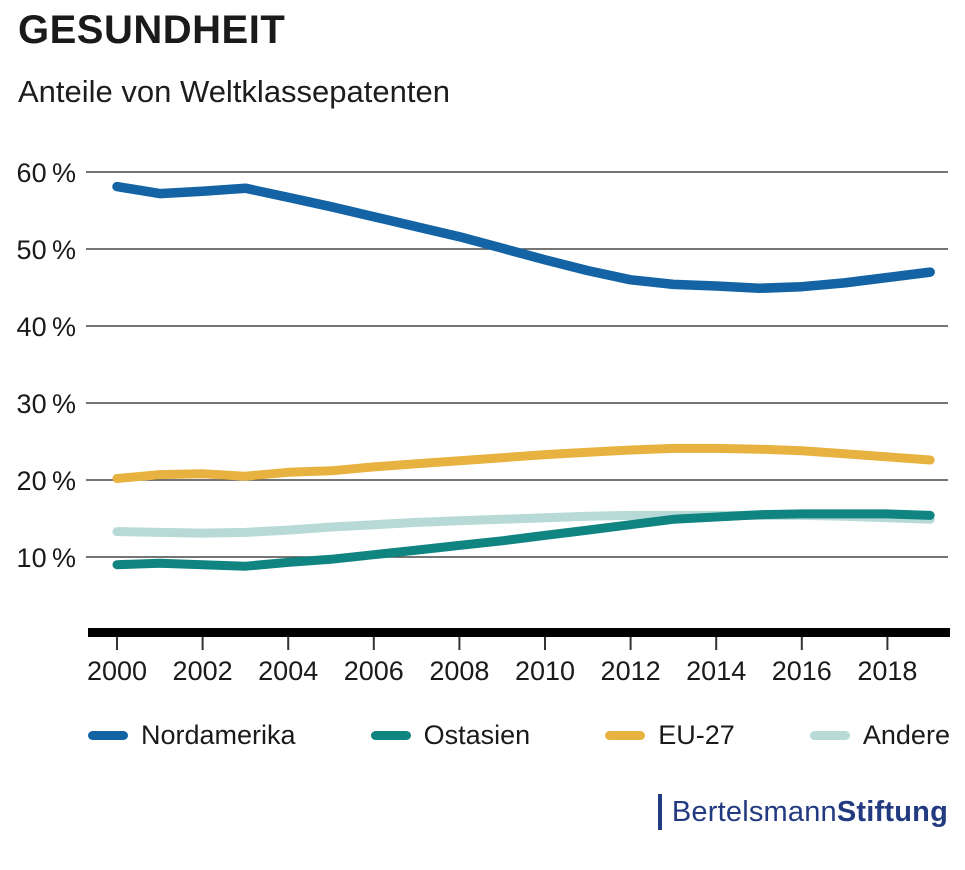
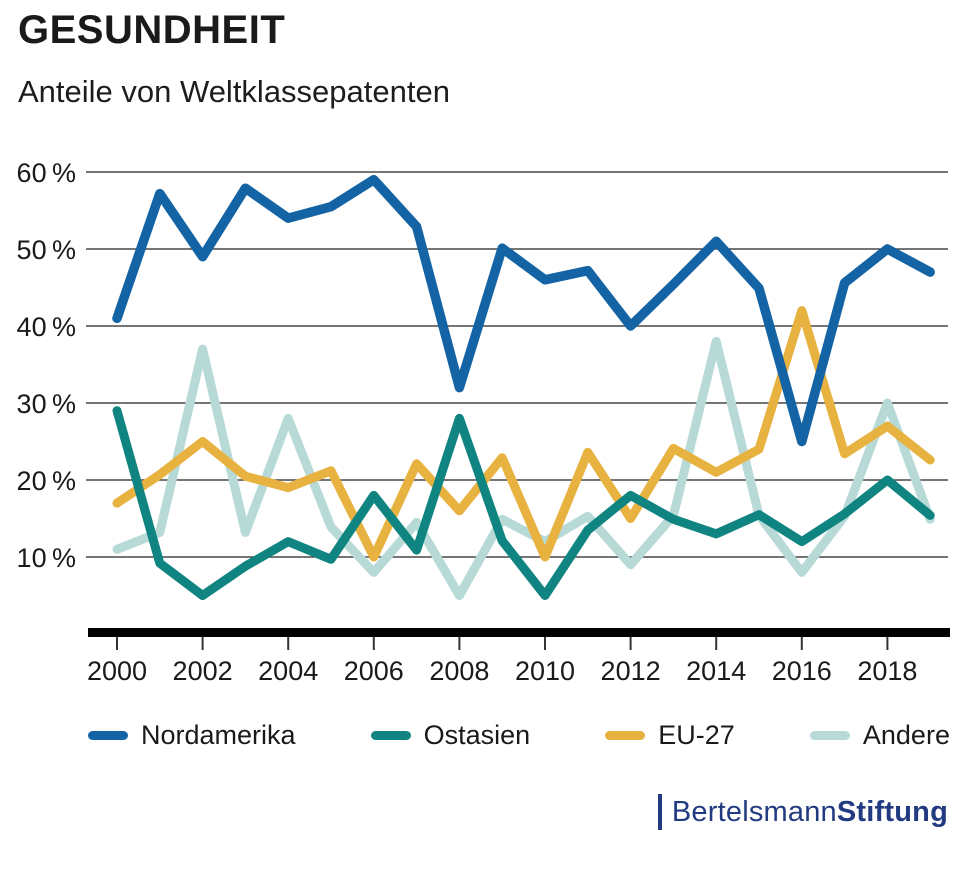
Nordamerika/2000: 58% -> 41%
Ostasien/2000: 9% -> 29%
EU-27/2000: 20% -> 17%
Andere/2000: 13% -> 11%
Nordamerika/2002: 58% -> 49%
Ostasien/2002: 9% -> 5%
EU-27/2002: 21% -> 25%
Andere/2002: 13% -> 37%
Nordamerika/2004: 57% -> 54%
Ostasien/2004: 9% -> 12%
EU-27/2004: 21% -> 19%
Andere/2004: 14% -> 28%
Nordamerika/2006: 54% -> 59%
Ostasien/2006: 10% -> 18%
EU-27/2006: 22% -> 10%
Andere/2006: 14% -> 8%
Nordamerika/2008: 52% -> 32%
Ostasien/2008: 12% -> 28%
EU-27/2008: 22% -> 16%
Andere/2008: 15% -> 5%
Nordamerika/2010: 49% -> 46%
Ostasien/2010: 13% -> 5%
EU-27/2010: 23% -> 10%
Andere/2010: 15% -> 12%
Nordamerika/2012: 46% -> 40%
Ostasien/2012: 14% -> 18%
EU-27/2012: 24% -> 15%
Andere/2012: 15% -> 9%
Nordamerika/2014: 45% -> 51%
Ostasien/2014: 15% -> 13%
EU-27/2014: 24% -> 21%
Andere/2014: 15% -> 38%
Nordamerika/2016: 45% -> 25%
Ostasien/2016: 16% -> 12%
EU-27/2016: 24% -> 42%
Andere/2016: 15% -> 8%
Nordamerika/2018: 46% -> 50%
Ostasien/2018: 16% -> 20%
EU-27/2018: 23% -> 27%
Andere/2018: 15% -> 30%
